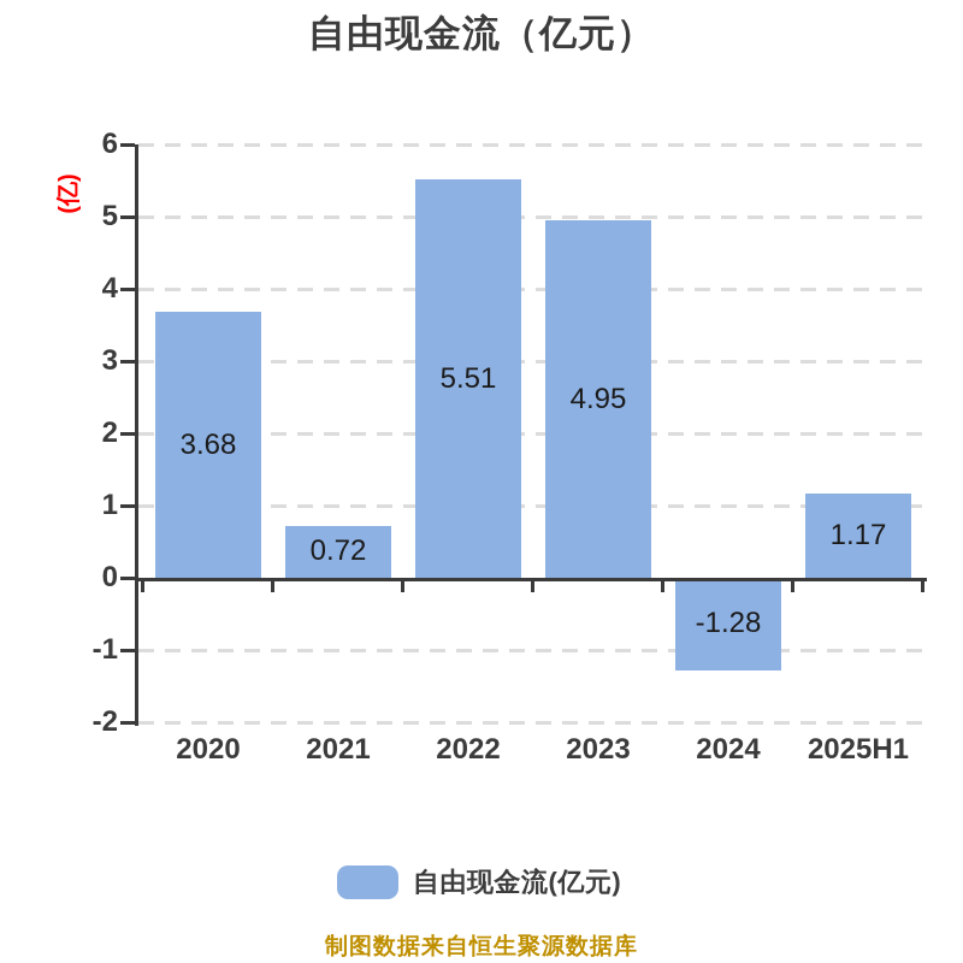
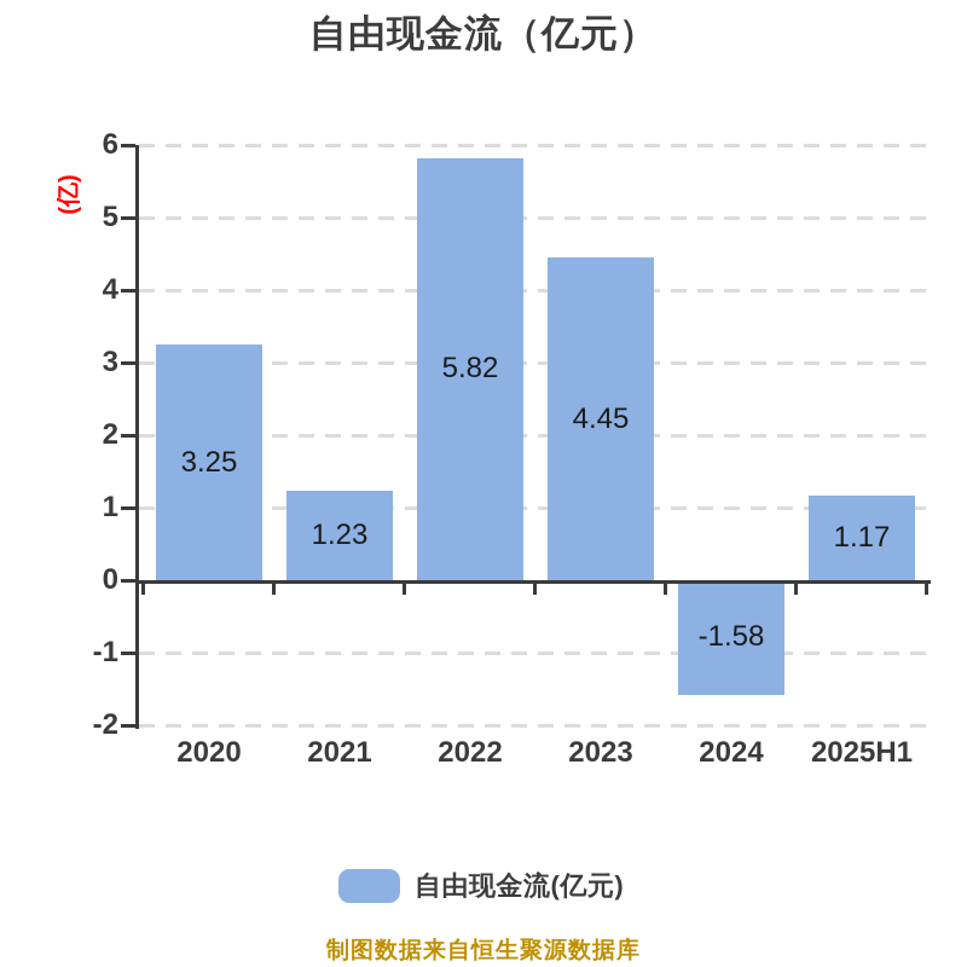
2020: 3.68 -> 3.25
2021: 0.72 -> 1.23
2022: 5.51 -> 5.82
2023: 4.95 -> 4.45
2024: -1.28 -> -1.58
